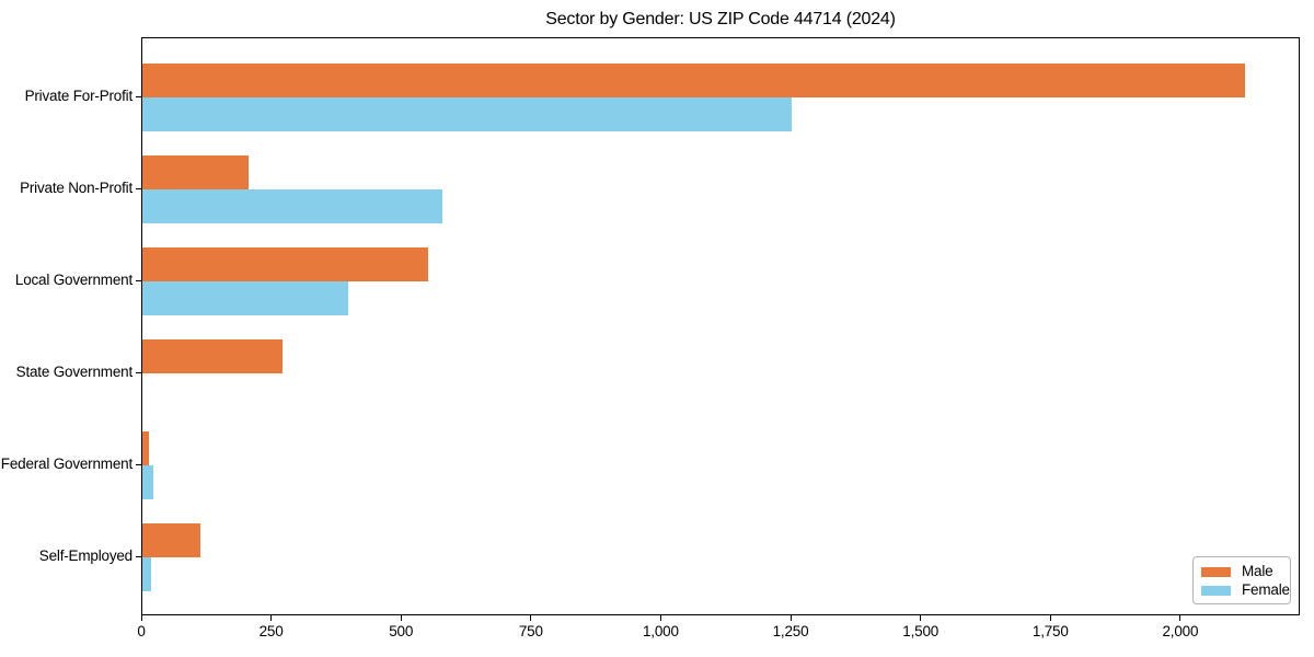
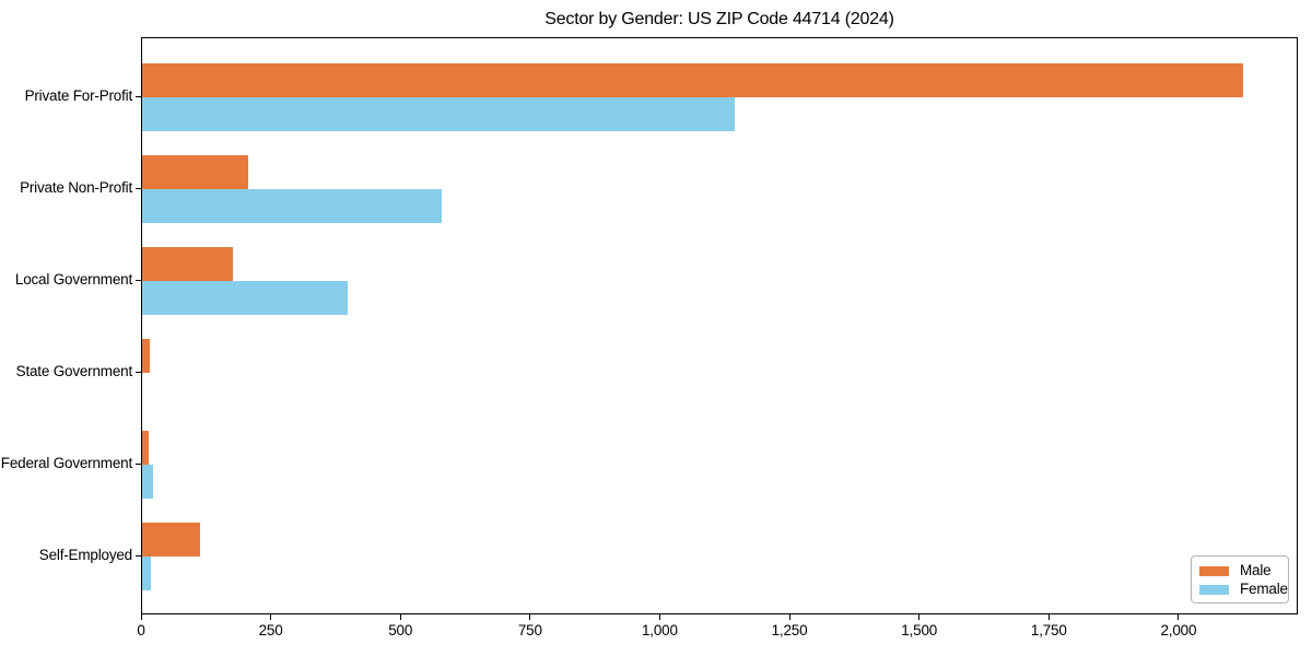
Female/Private For-Profit: 1250 -> 1140
Male/Local Government: 550 -> 170
Male/State Government: 270 -> 20
